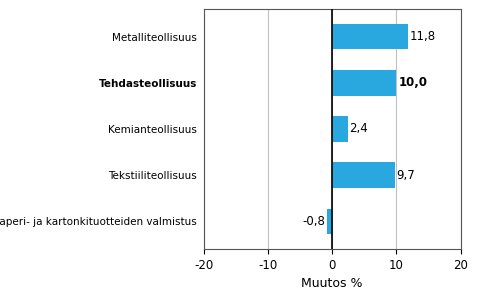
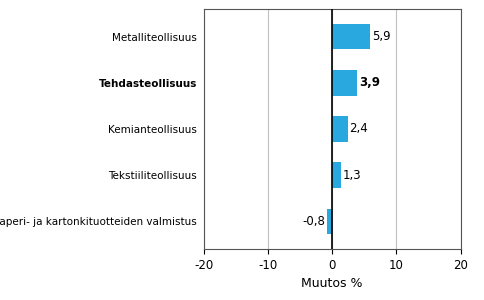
Metalliteollisuus: 11,8 -> 5,9
Tehdasteollisuus: 10,0 -> 3,9
Tekstiiliteollisuus: 9,7 -> 1,3
